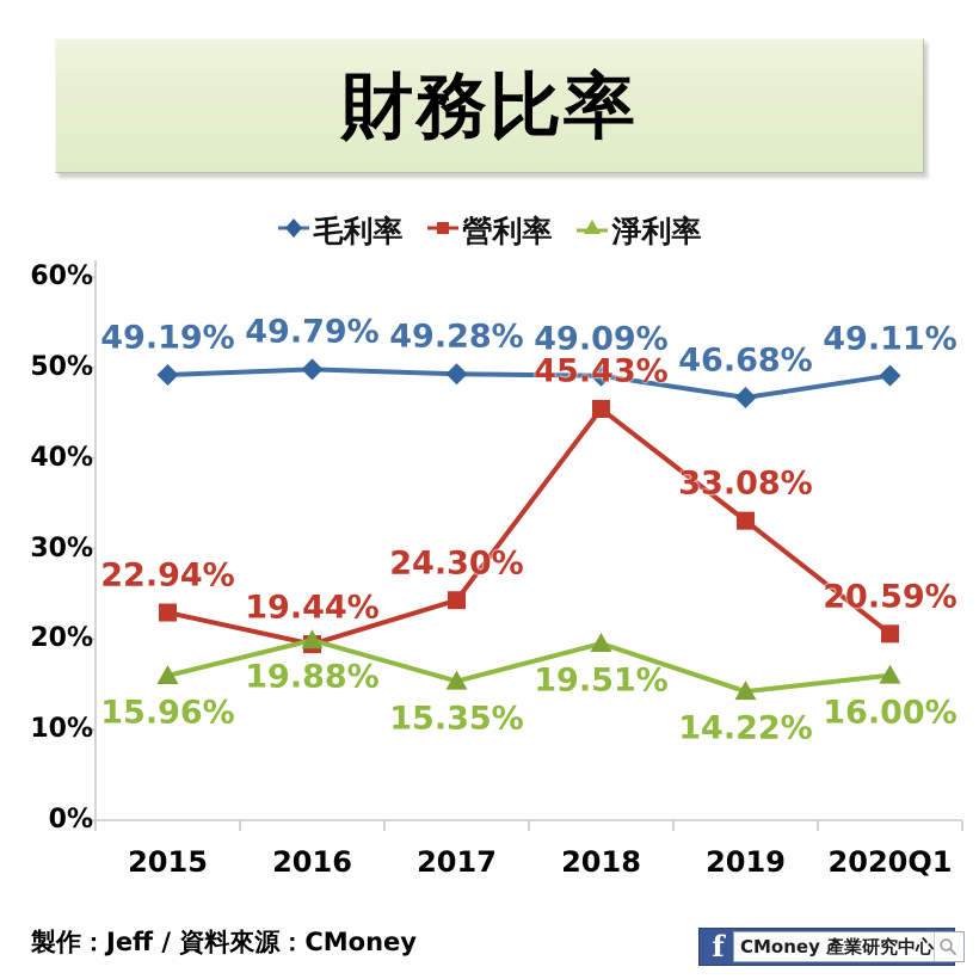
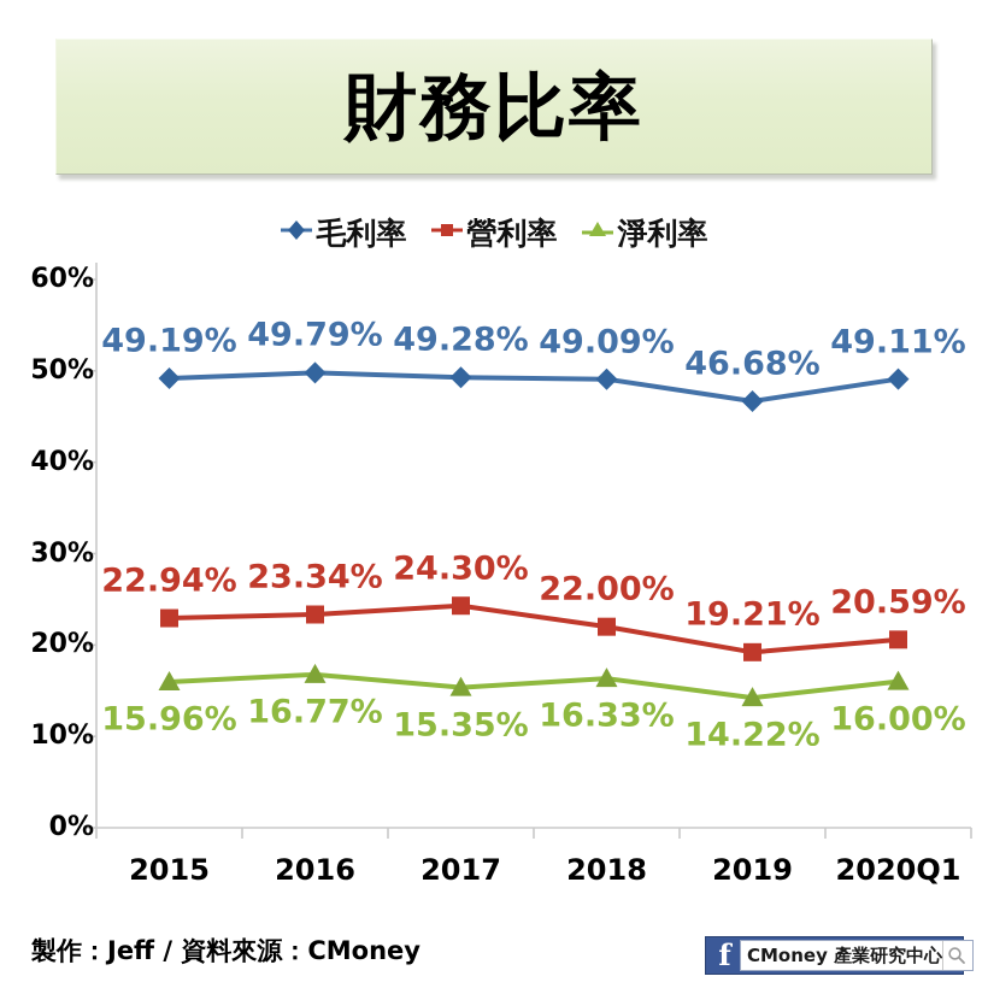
營利率/2016: 19.44% -> 23.34%
淨利率/2016: 19.88% -> 16.77%
營利率/2018: 45.43% -> 22.00%
淨利率/2018: 19.51% -> 16.33%
營利率/2019: 33.08% -> 19.21%
